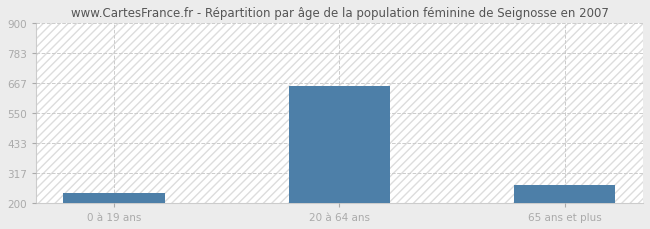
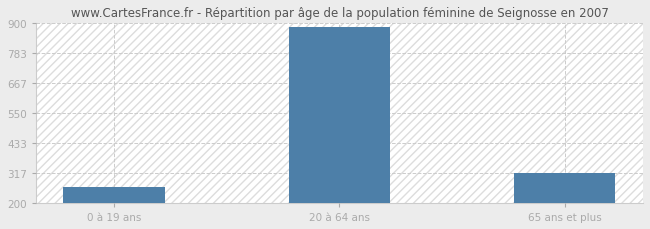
0 à 19 ans: 240 -> 262
20 à 64 ans: 655 -> 884
65 ans et plus: 270 -> 317
